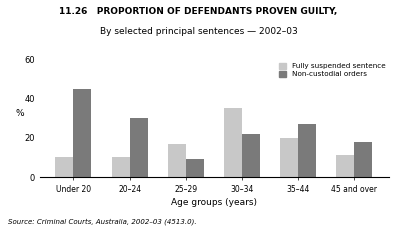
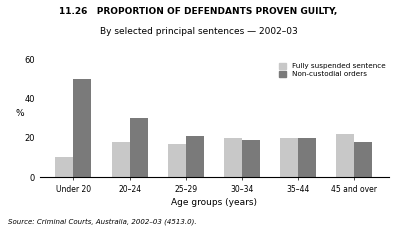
Non-custodial orders/Under 20: 45 -> 50
Fully suspended sentence/20–24: 10 -> 18
Non-custodial orders/25–29: 9 -> 21
Fully suspended sentence/30–34: 35 -> 20
Non-custodial orders/30–34: 22 -> 19
Non-custodial orders/35–44: 27 -> 20
Fully suspended sentence/45 and over: 11 -> 22
